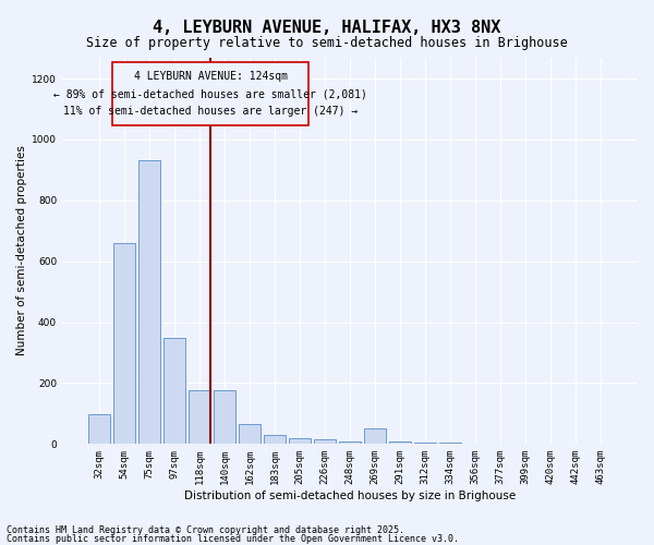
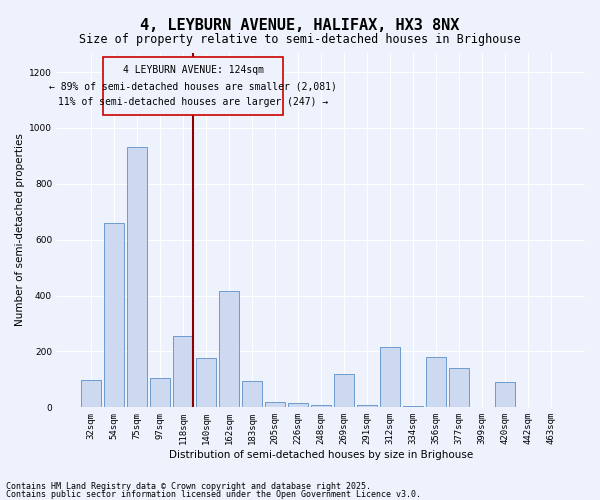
97sqm: 350 -> 105
118sqm: 175 -> 255
162sqm: 65 -> 415
183sqm: 30 -> 95
269sqm: 50 -> 120
312sqm: 5 -> 215
356sqm: 2 -> 180
377sqm: 2 -> 140
420sqm: 2 -> 90
